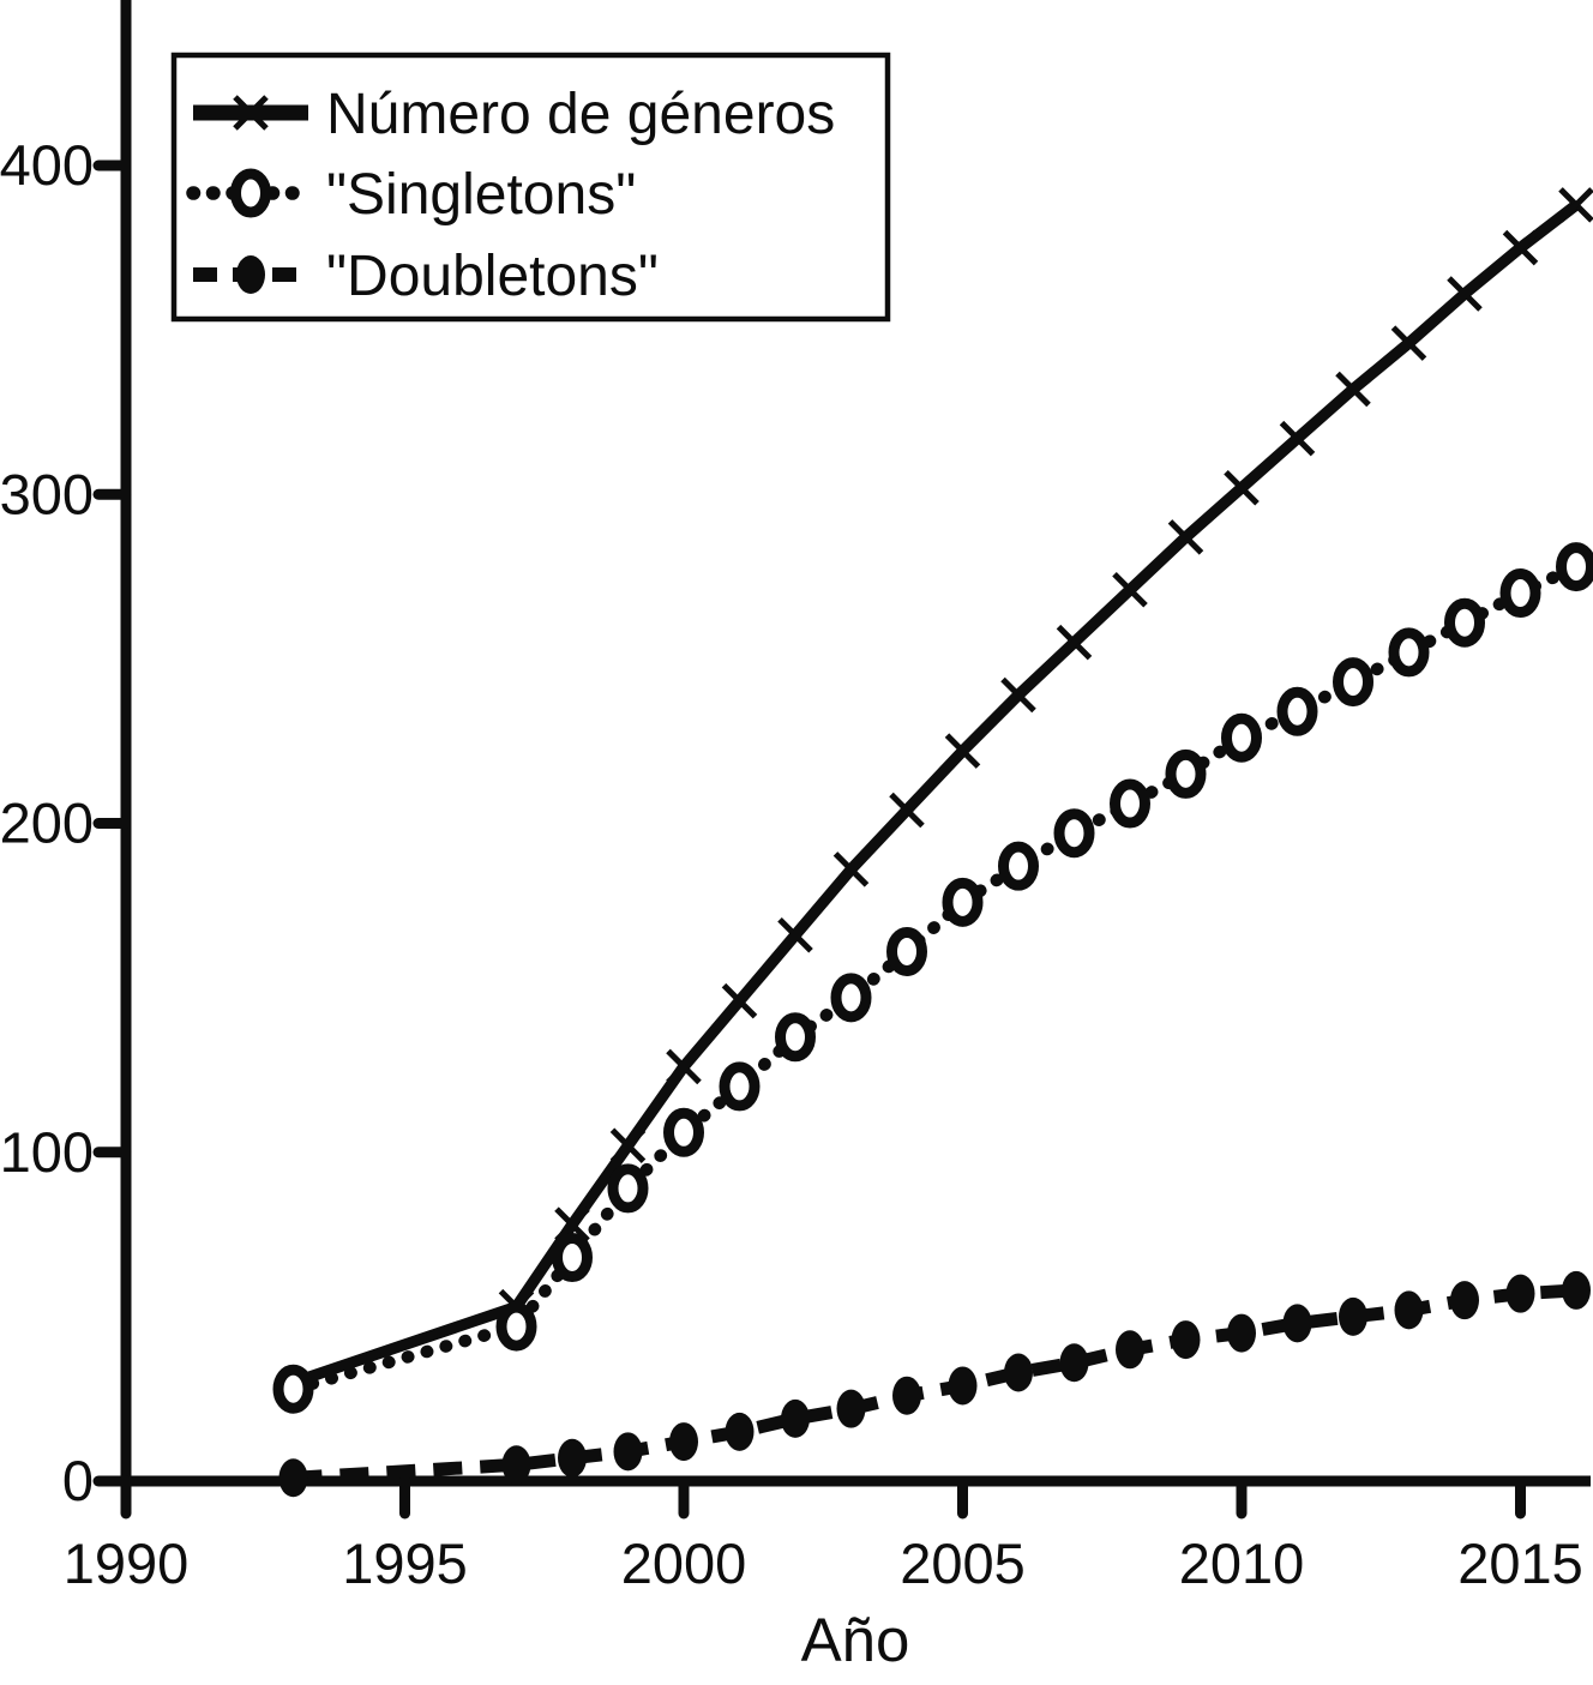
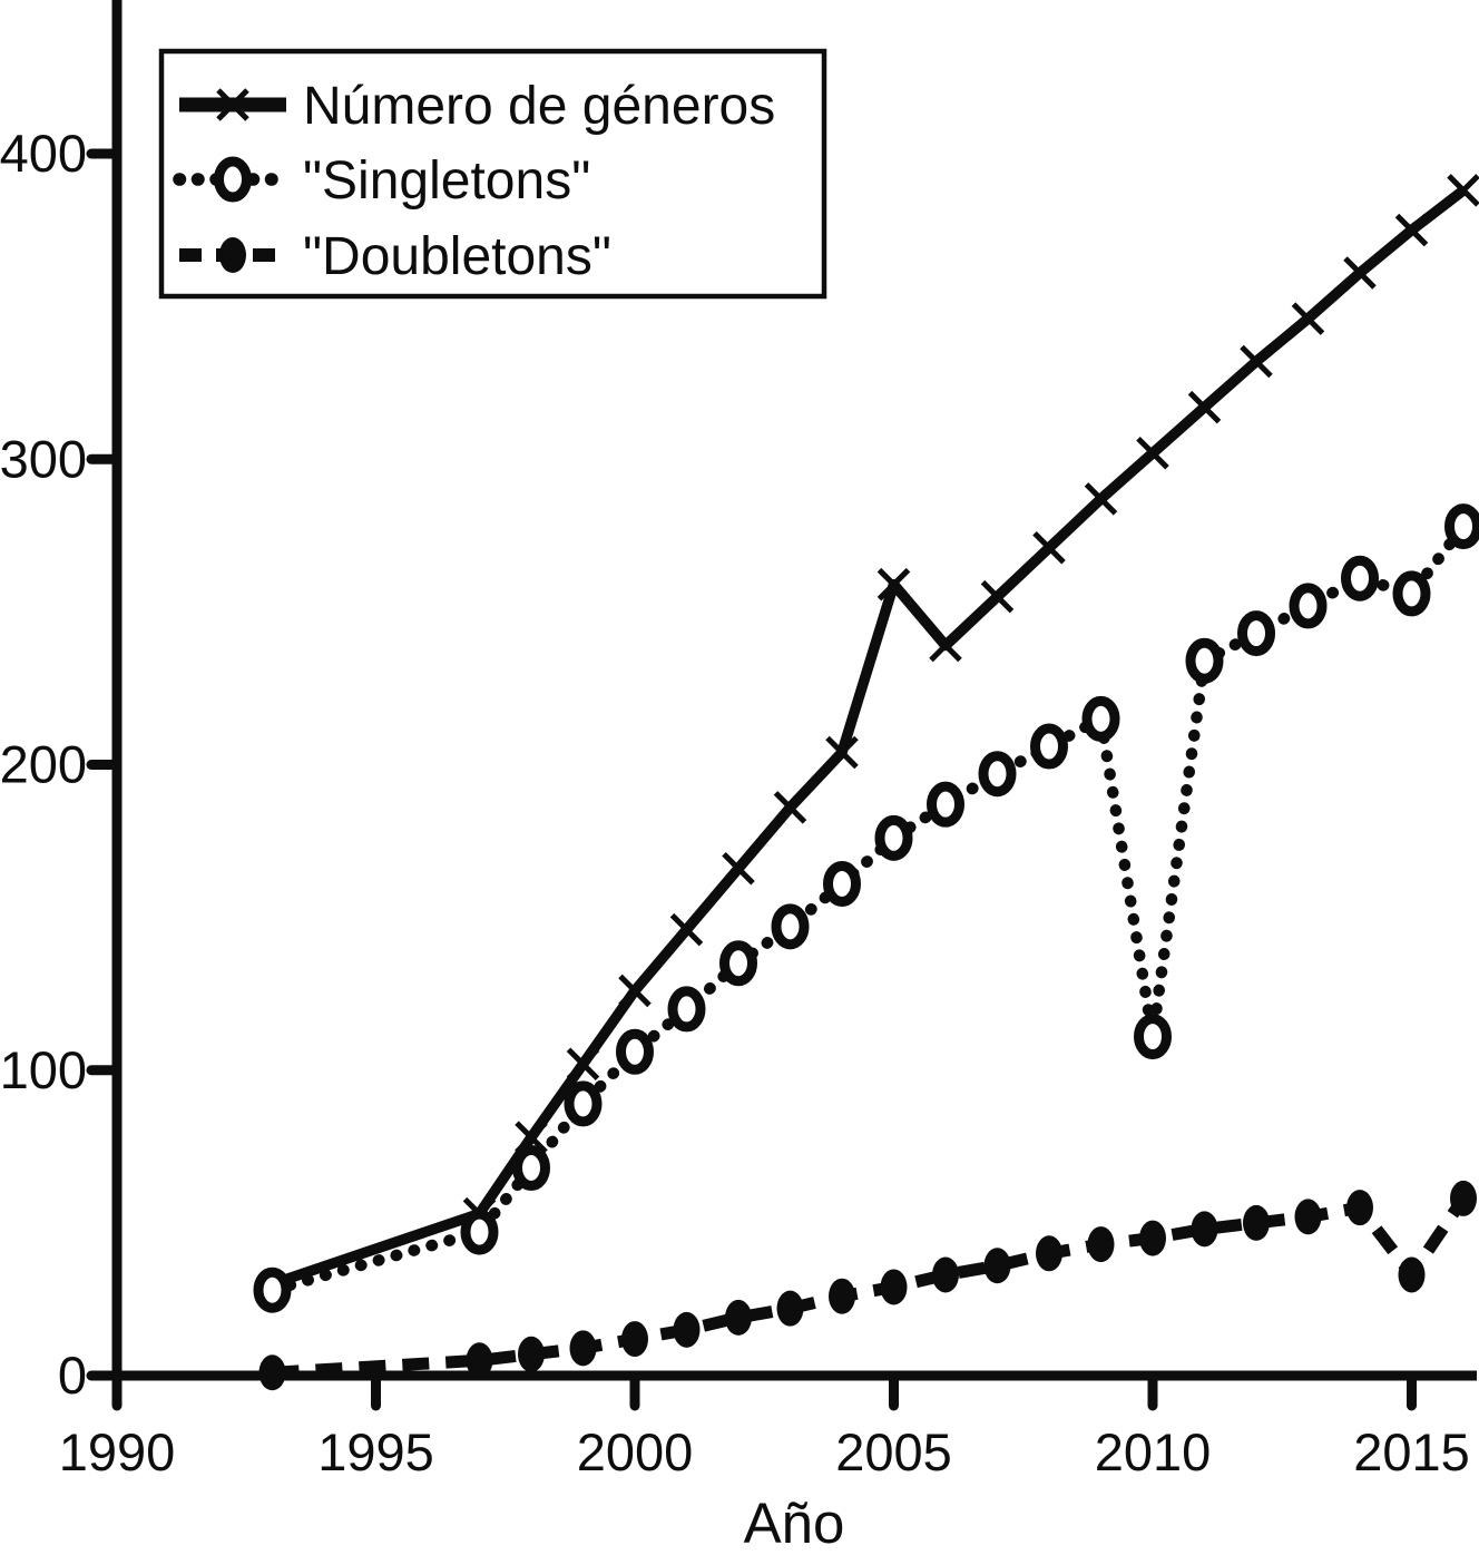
Número de géneros/2005: 222 -> 259
"Singletons"/2010: 226 -> 111
"Singletons"/2015: 270 -> 256
"Doubletons"/2015: 57 -> 33
